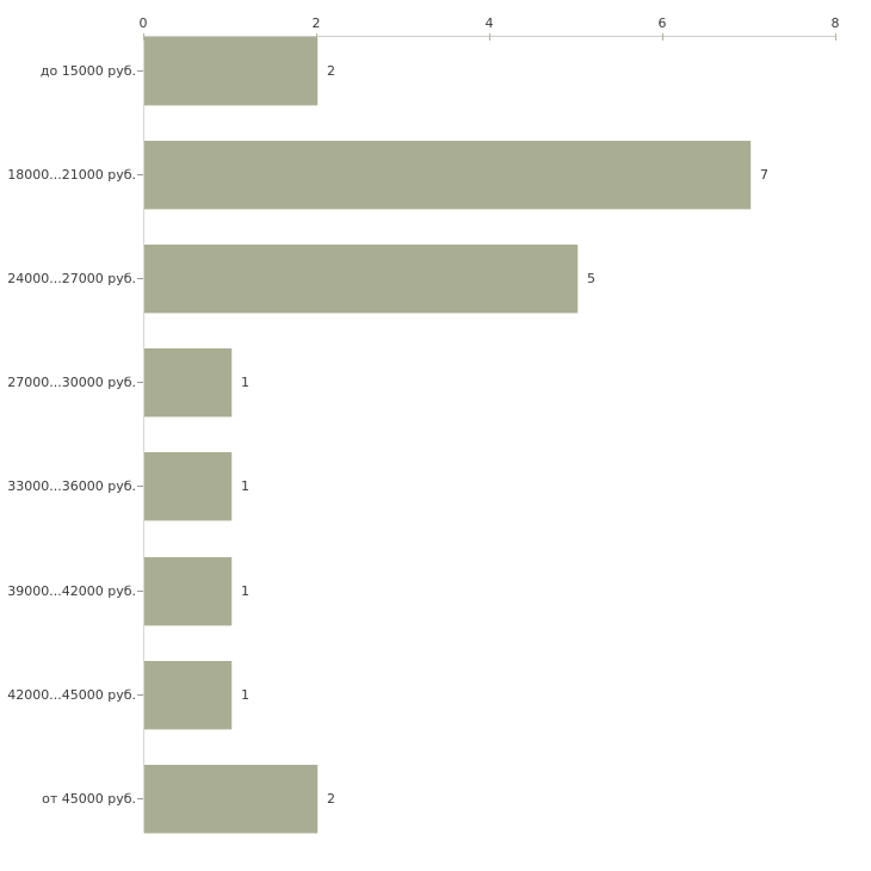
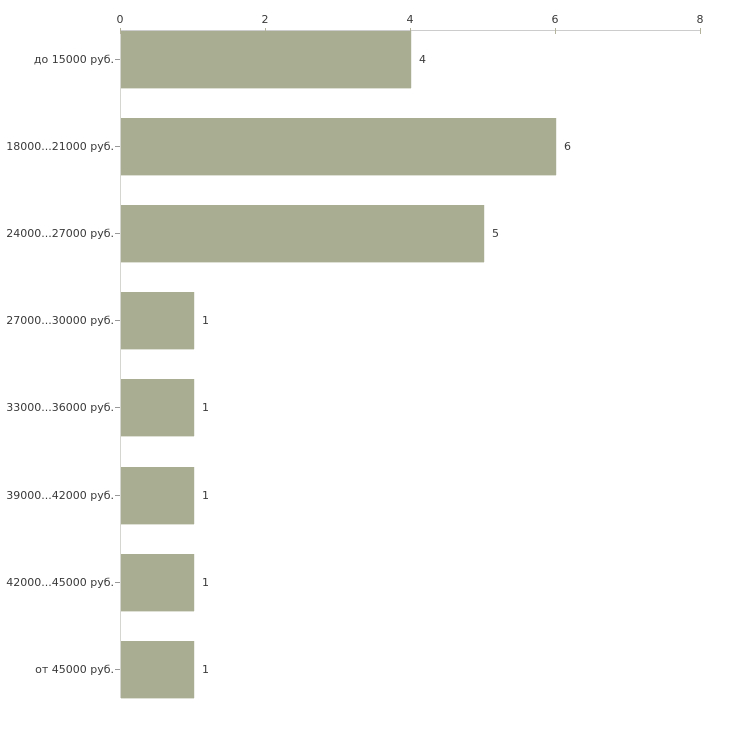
до 15000 руб.: 2 -> 4
18000...21000 руб.: 7 -> 6
от 45000 руб.: 2 -> 1
